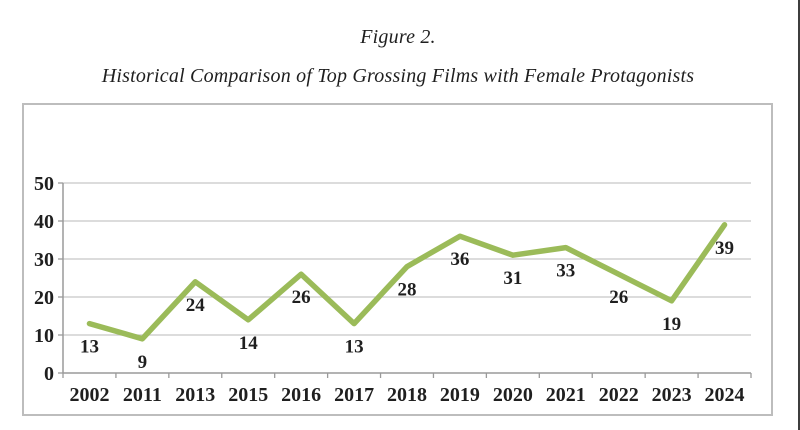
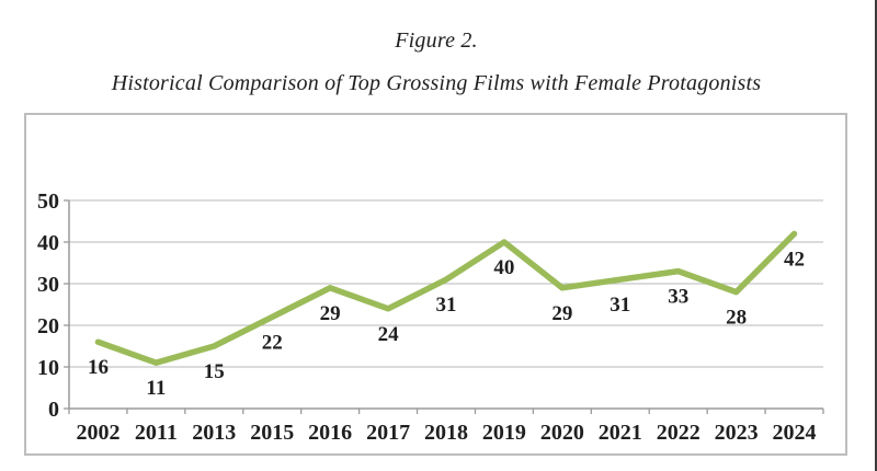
2002: 13 -> 16
2011: 9 -> 11
2013: 24 -> 15
2015: 14 -> 22
2016: 26 -> 29
2017: 13 -> 24
2018: 28 -> 31
2019: 36 -> 40
2020: 31 -> 29
2021: 33 -> 31
2022: 26 -> 33
2023: 19 -> 28
2024: 39 -> 42
